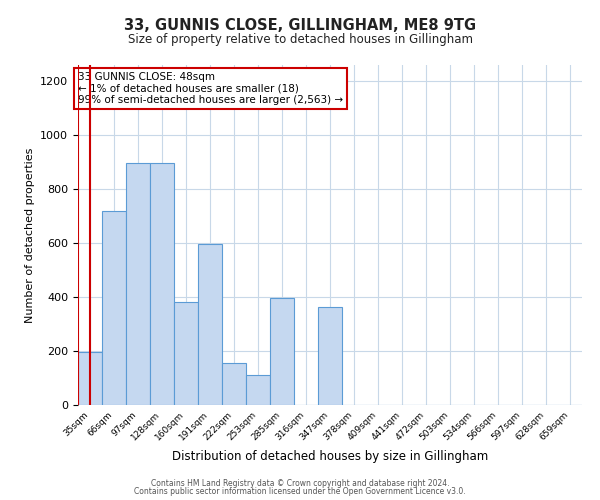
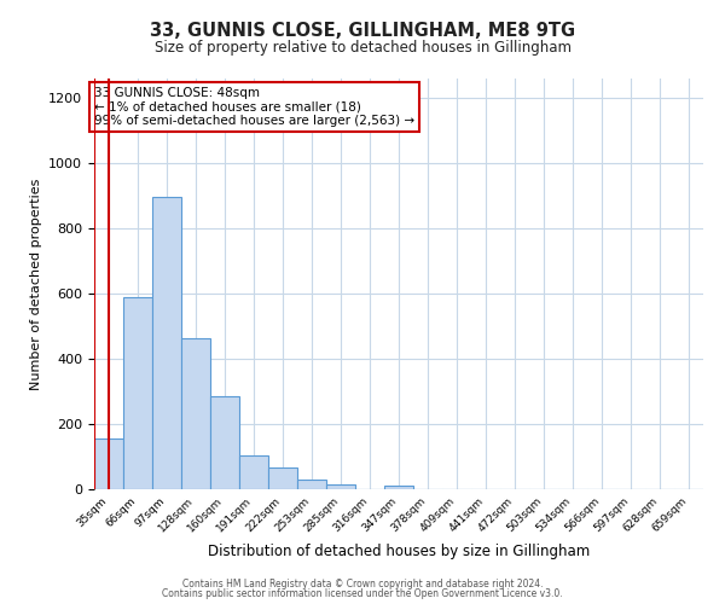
35sqm: 195 -> 155
66sqm: 720 -> 590
128sqm: 895 -> 465
160sqm: 380 -> 285
191sqm: 595 -> 105
222sqm: 155 -> 65
253sqm: 110 -> 30
285sqm: 395 -> 15
347sqm: 365 -> 10
